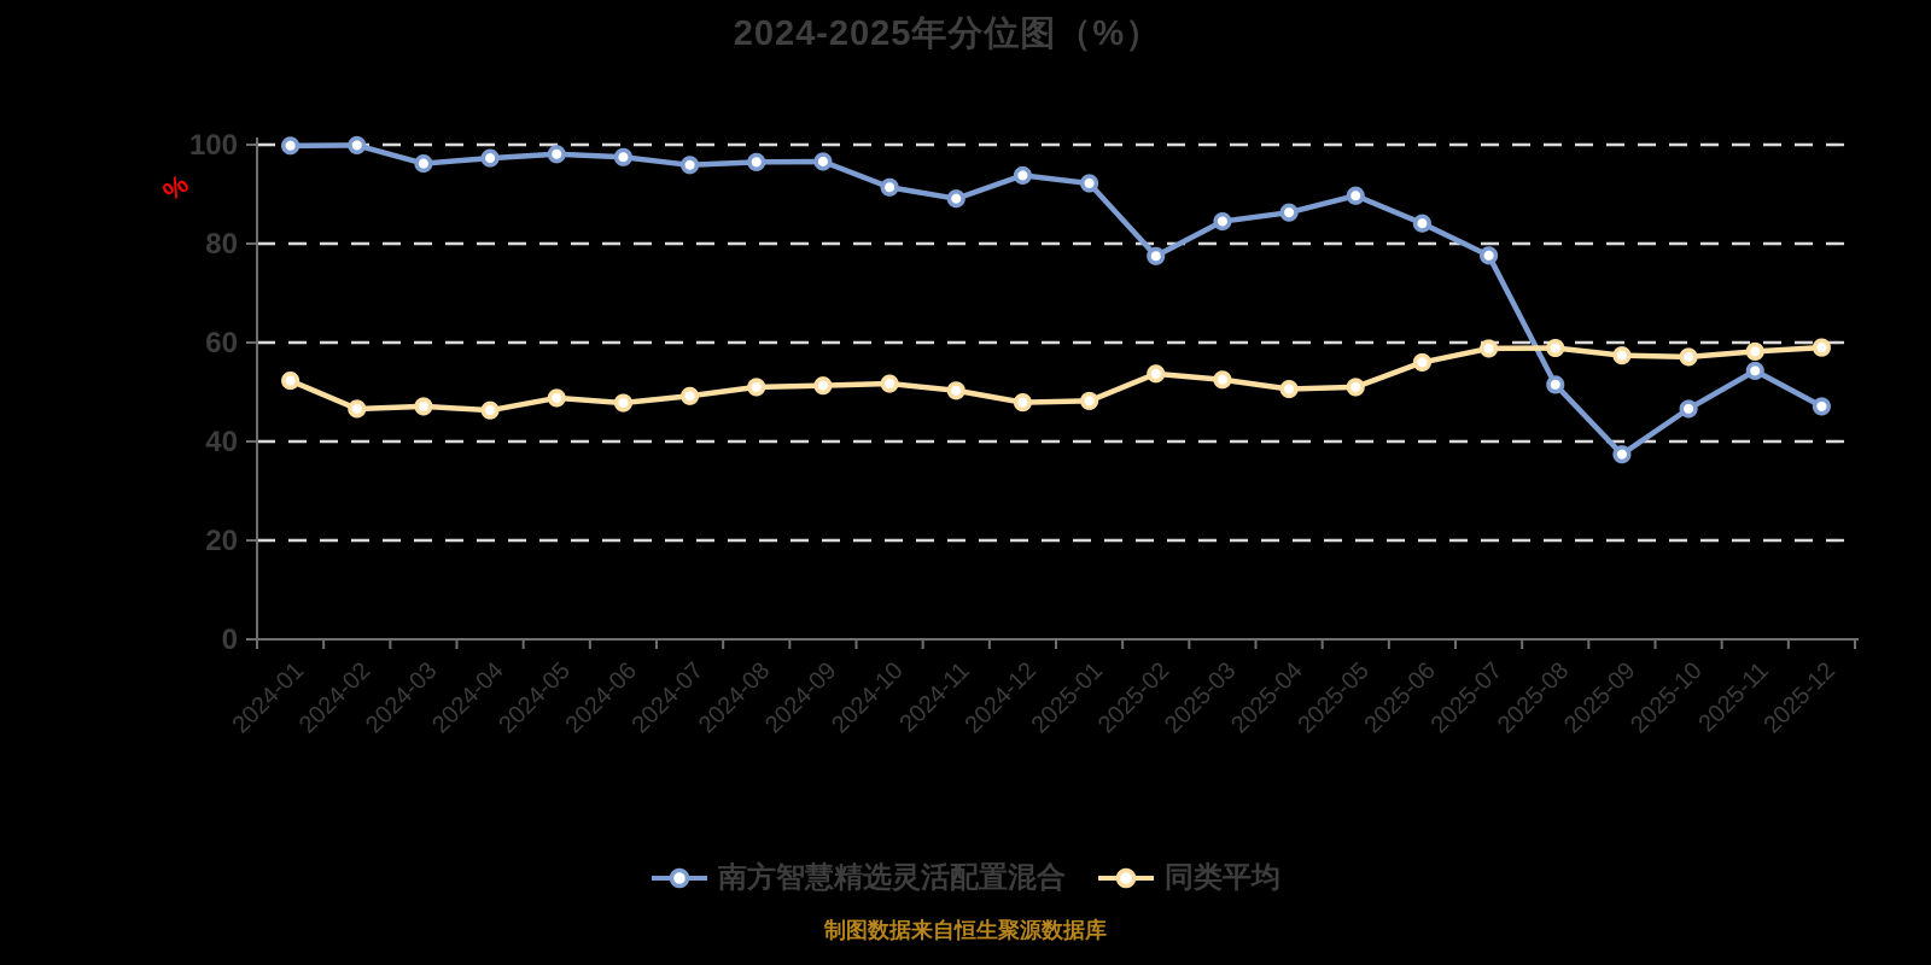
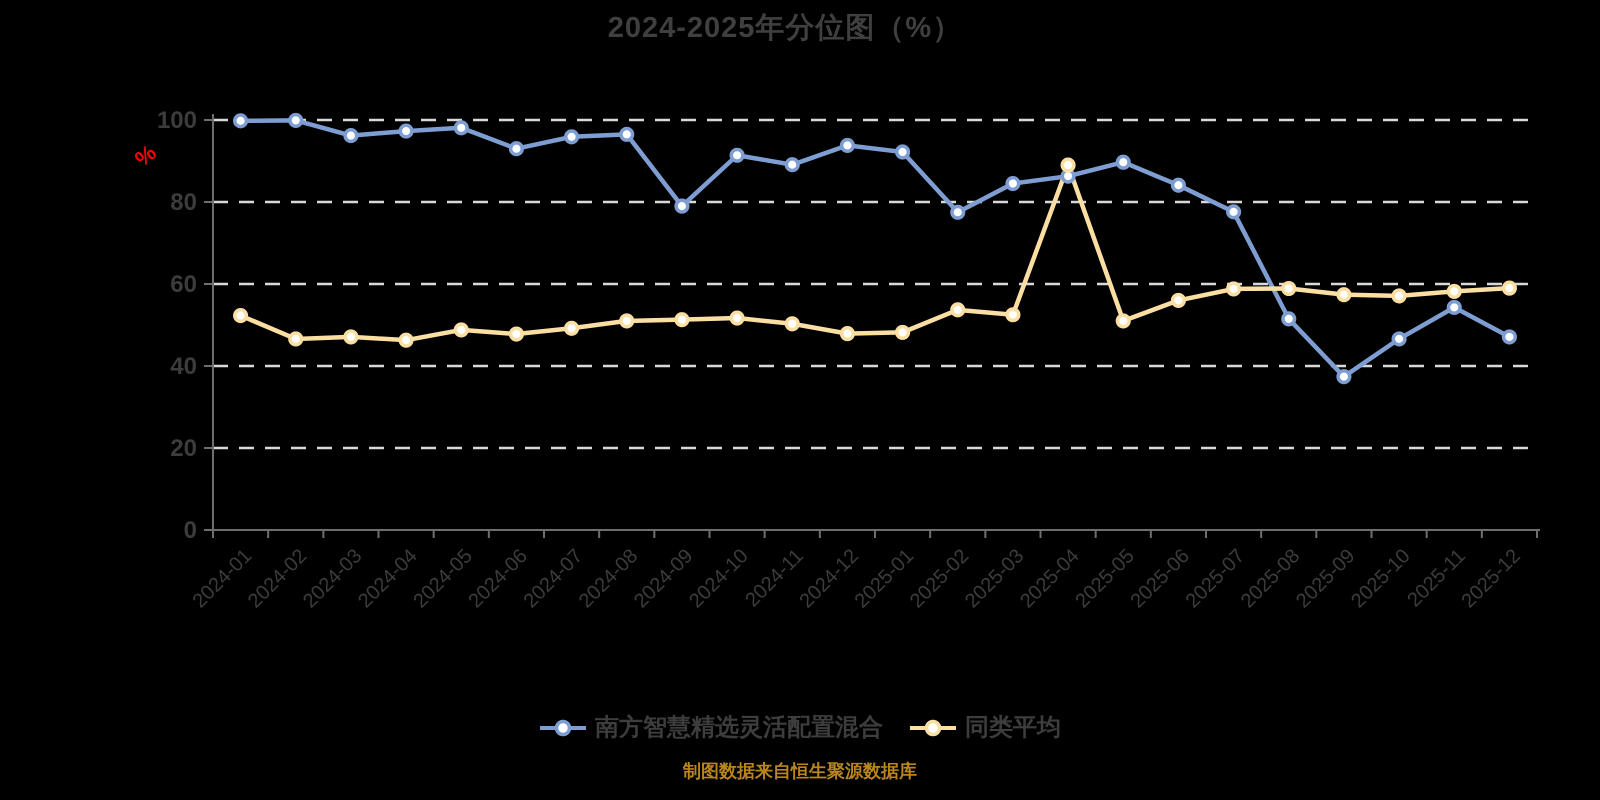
南方智慧精选灵活配置混合/2024-06: 98 -> 93
南方智慧精选灵活配置混合/2024-09: 97 -> 79
同类平均/2025-04: 51 -> 89
